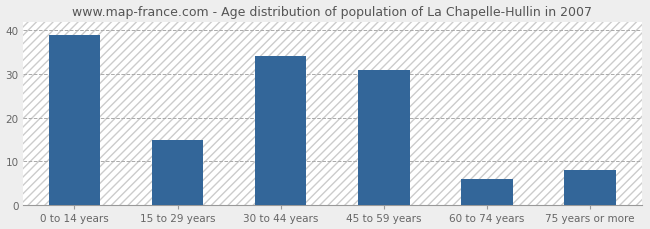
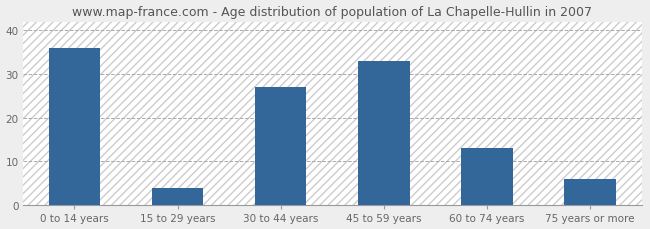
0 to 14 years: 39 -> 36
15 to 29 years: 15 -> 4
30 to 44 years: 34 -> 27
45 to 59 years: 31 -> 33
60 to 74 years: 6 -> 13
75 years or more: 8 -> 6
